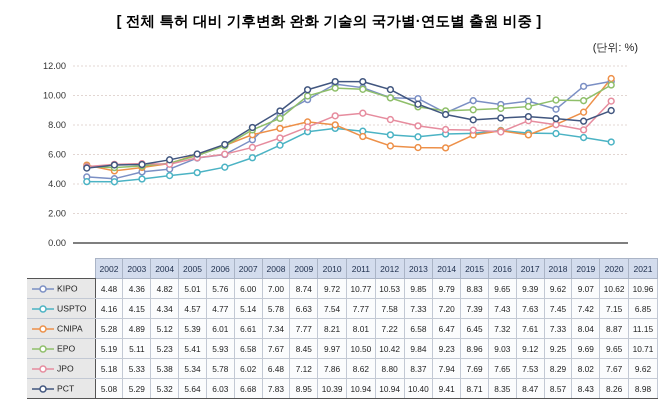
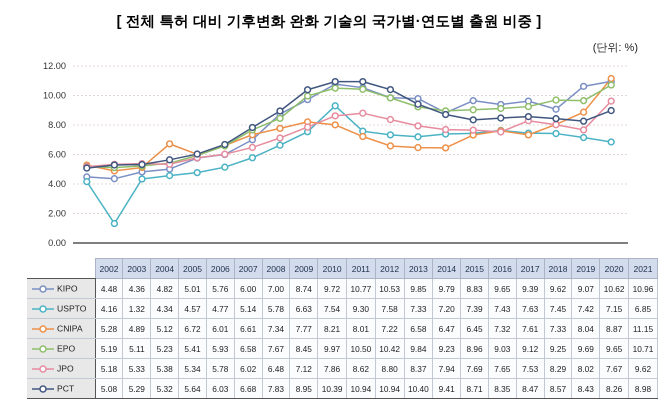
USPTO/2003: 4.15 -> 1.32
CNIPA/2005: 5.39 -> 6.72
USPTO/2011: 7.77 -> 9.30
